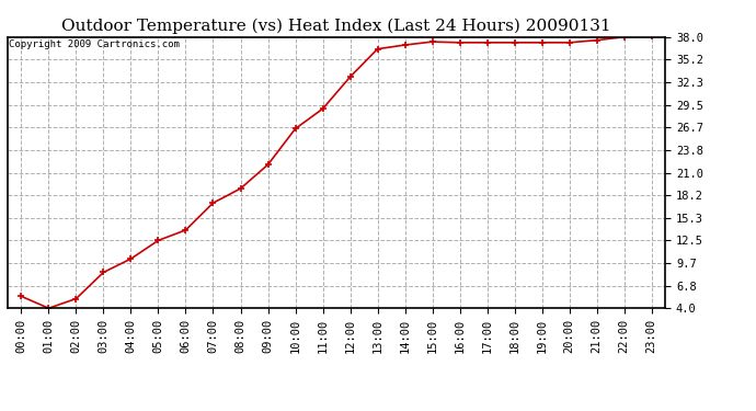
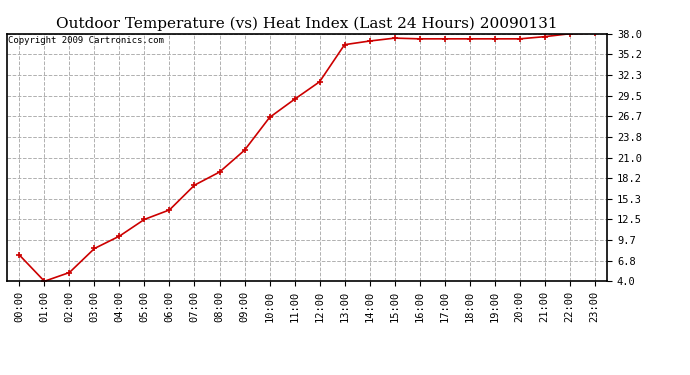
00:00: 5.5 -> 7.6
12:00: 33.0 -> 31.4
